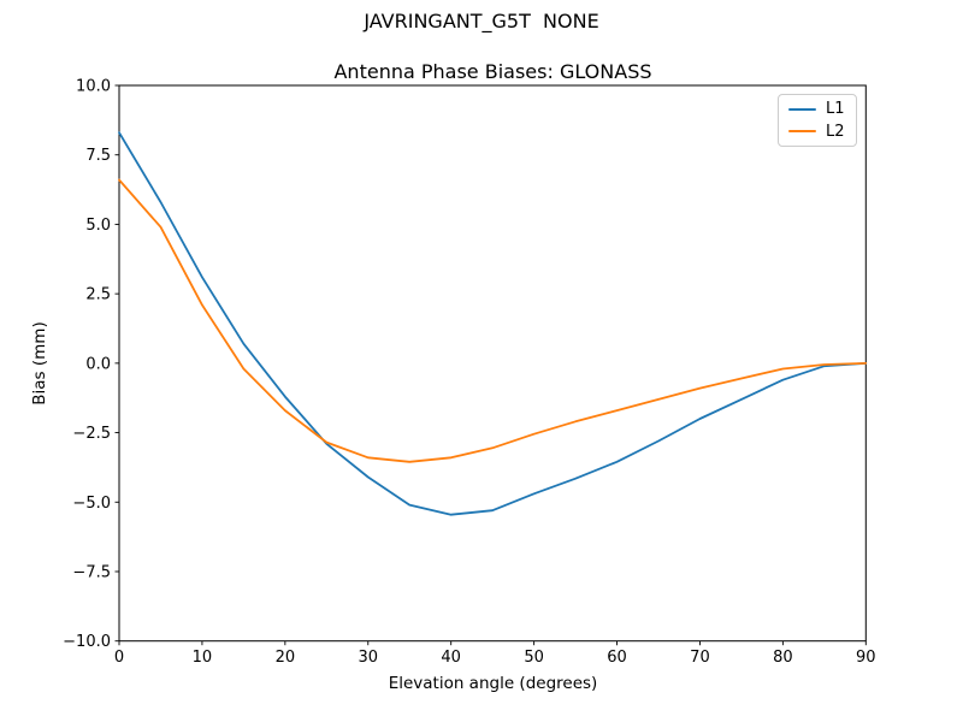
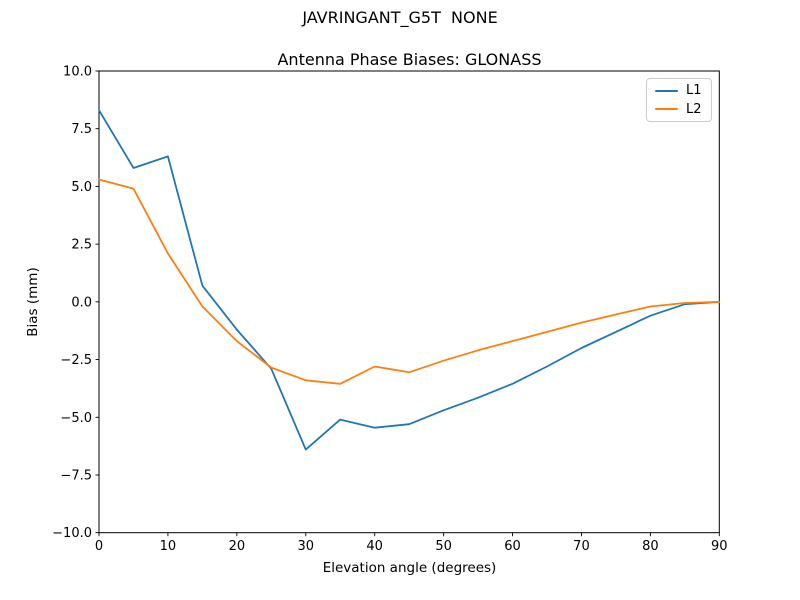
L2/0: 6.6 -> 5.3
L1/10: 3.1 -> 6.3
L1/30: -4.1 -> -6.4
L2/40: -3.4 -> -2.8
